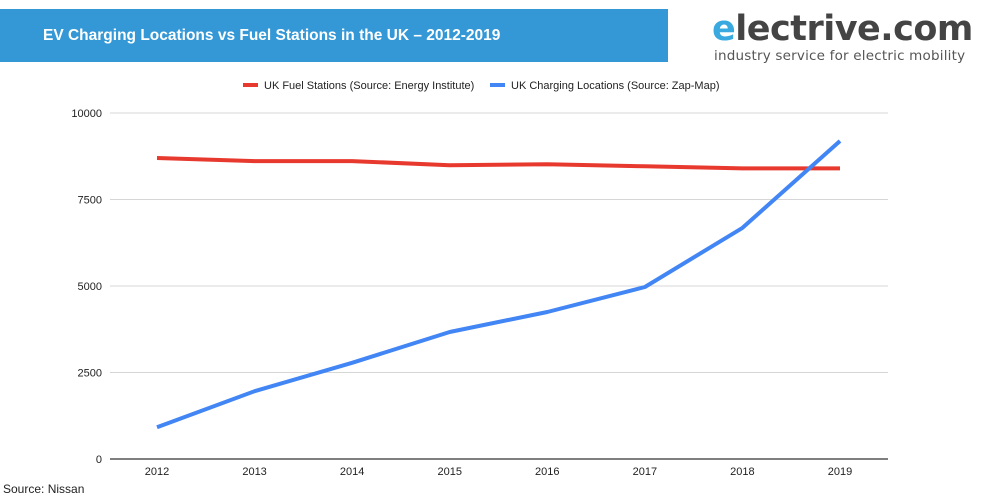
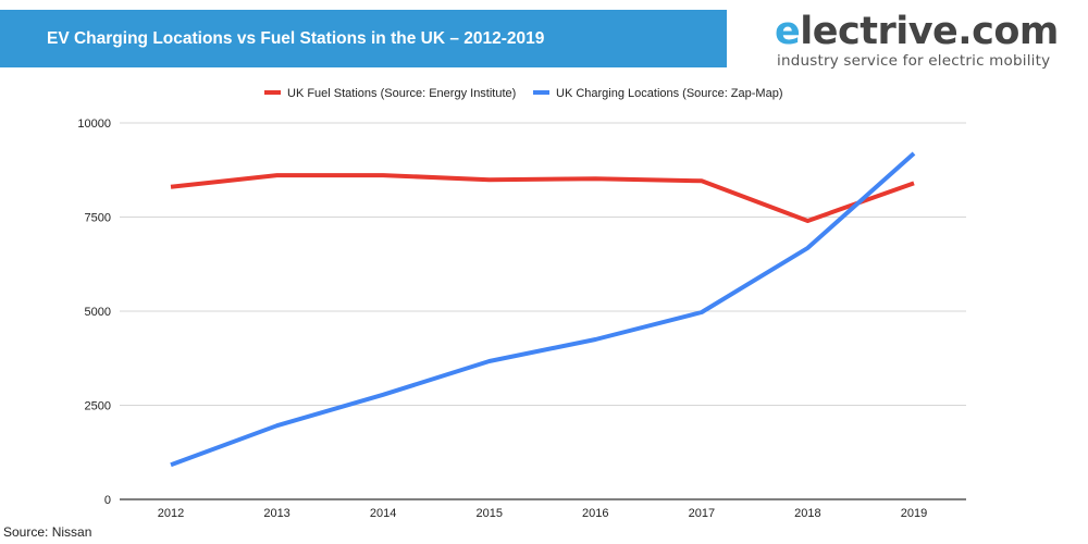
UK Fuel Stations (Source: Energy Institute)/2012: 8700 -> 8300
UK Fuel Stations (Source: Energy Institute)/2018: 8400 -> 7400
